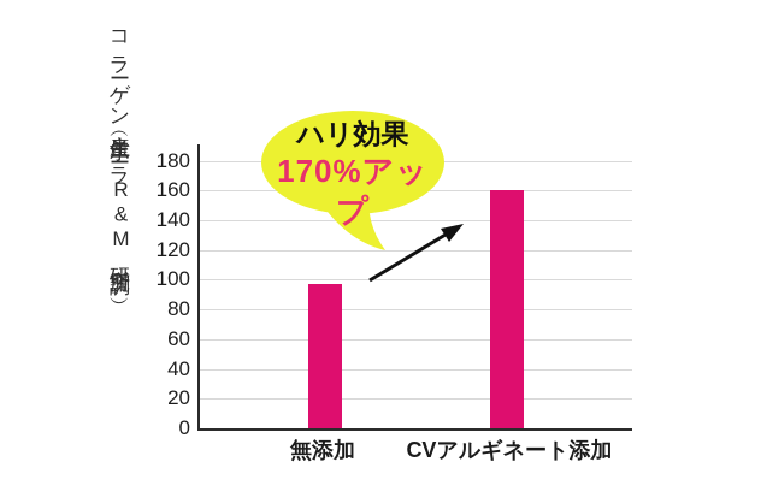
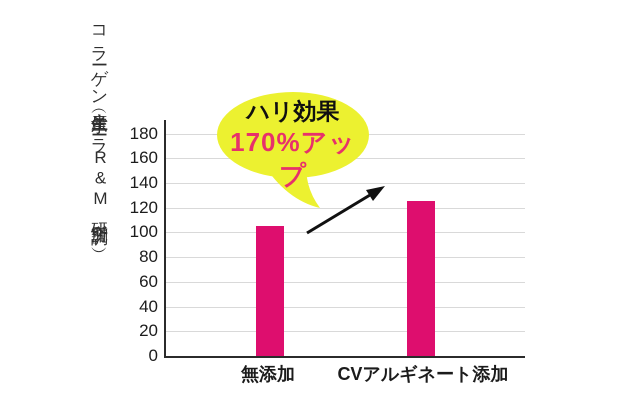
無添加: 97 -> 105
CVアルギネート添加: 160 -> 125
